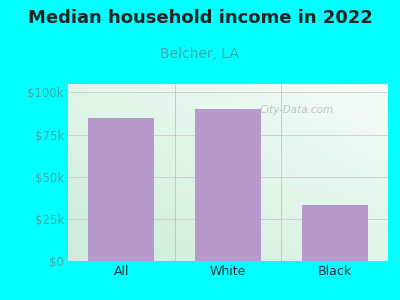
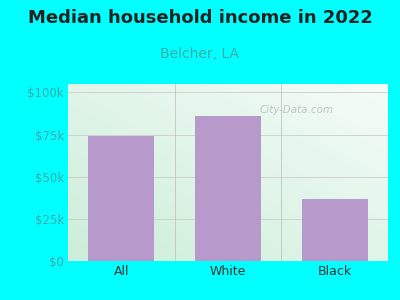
All: $85k -> $74k
White: $90k -> $86k
Black: $33k -> $37k
